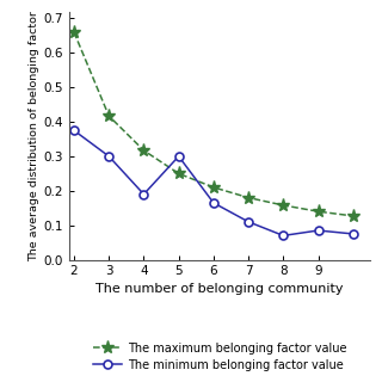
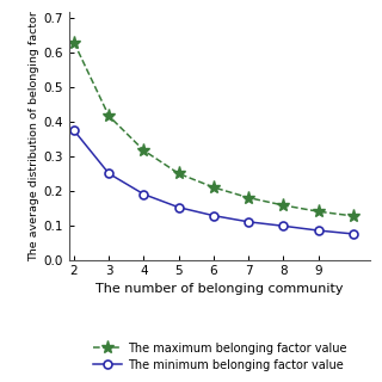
The maximum belonging factor value/2: 0.660 -> 0.630
The minimum belonging factor value/3: 0.300 -> 0.250
The minimum belonging factor value/5: 0.300 -> 0.152
The minimum belonging factor value/6: 0.165 -> 0.128
The minimum belonging factor value/8: 0.070 -> 0.098
